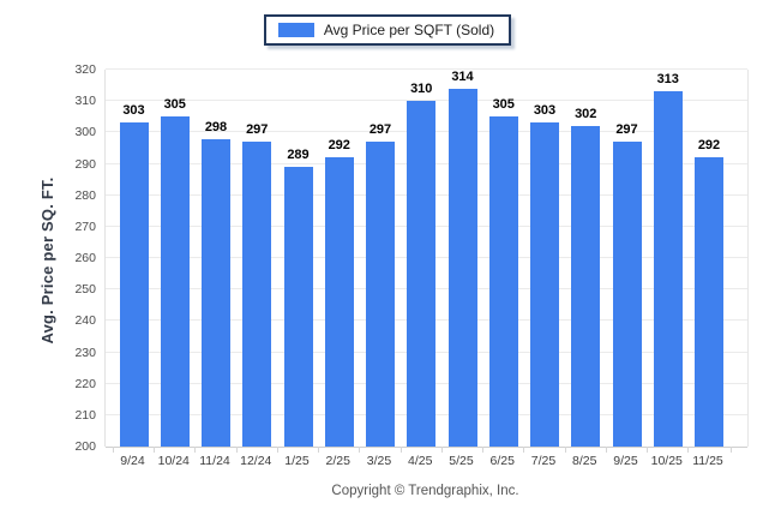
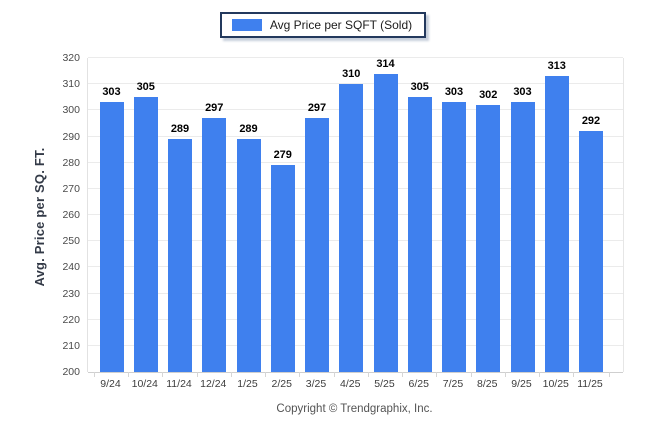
11/24: 298 -> 289
2/25: 292 -> 279
9/25: 297 -> 303
